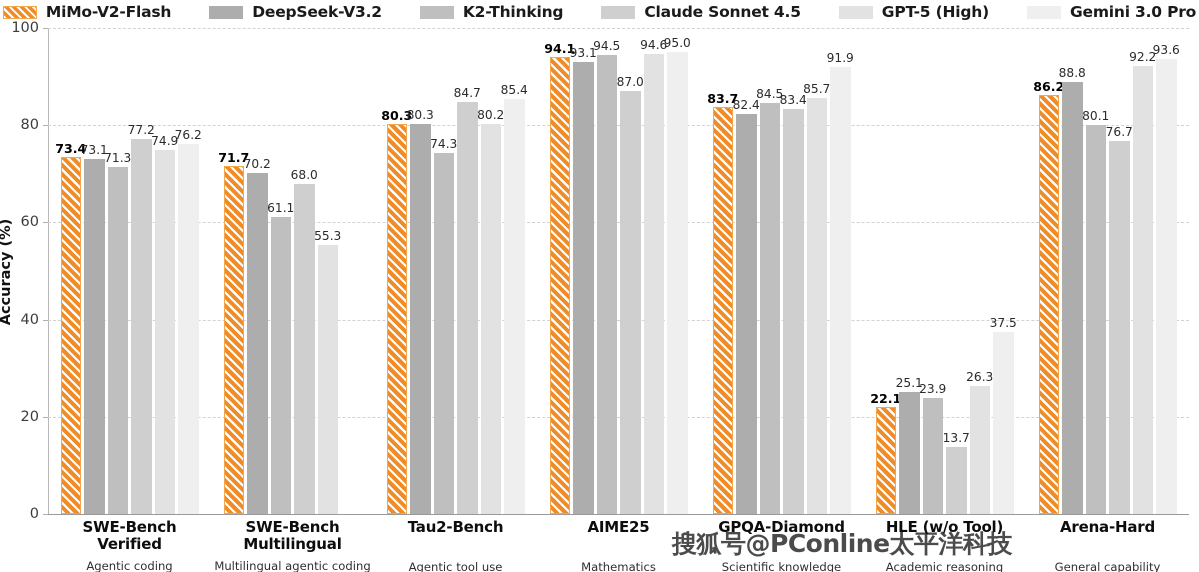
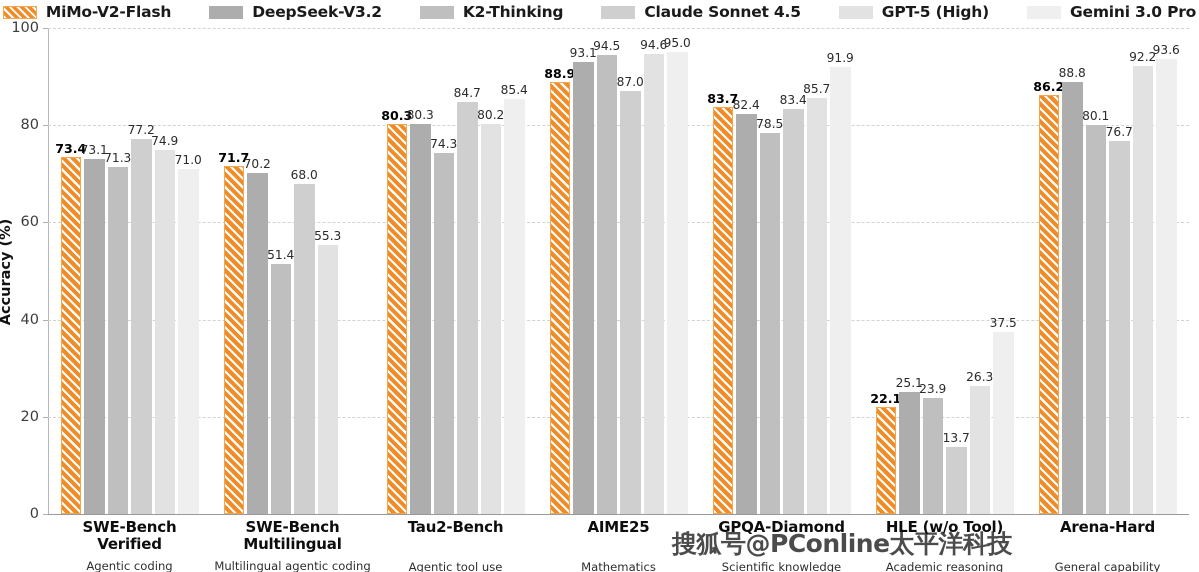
Gemini 3.0 Pro/SWE-Bench Verified: 76.2 -> 71.0
K2-Thinking/SWE-Bench Multilingual: 61.1 -> 51.4
MiMo-V2-Flash/AIME25: 94.1 -> 88.9
K2-Thinking/GPQA-Diamond: 84.5 -> 78.5
